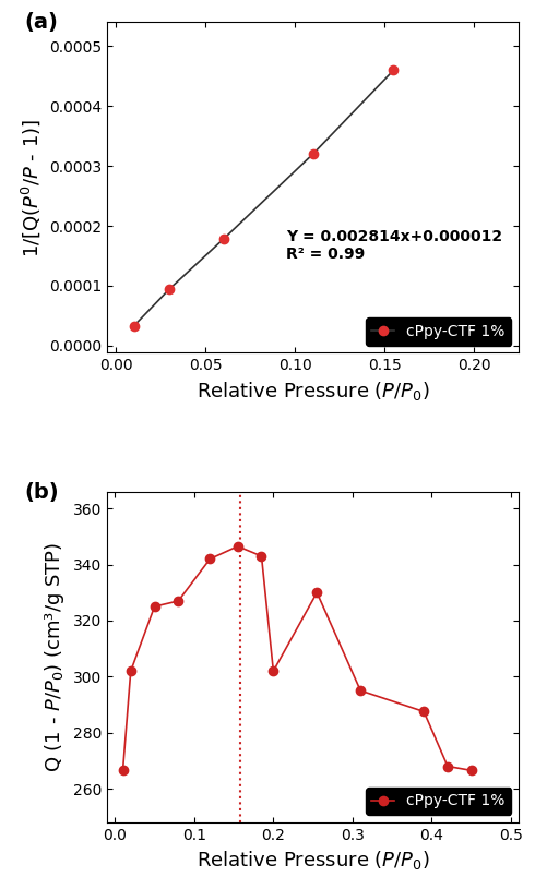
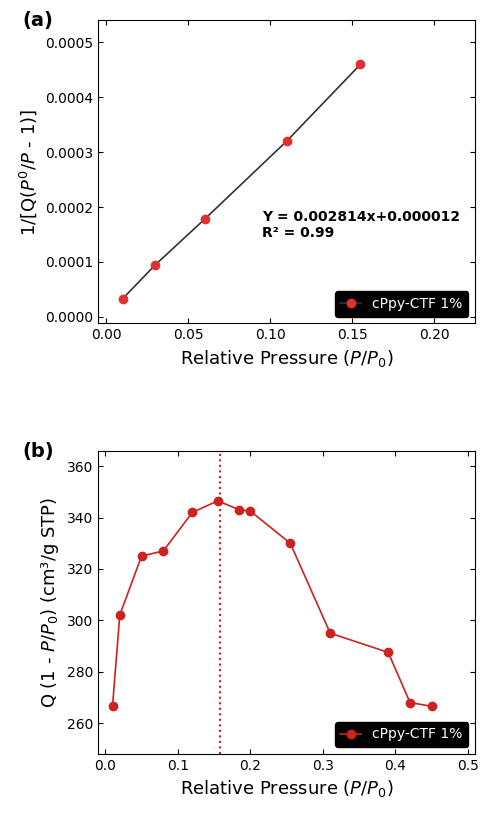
0.2: 302.0 -> 342.5
